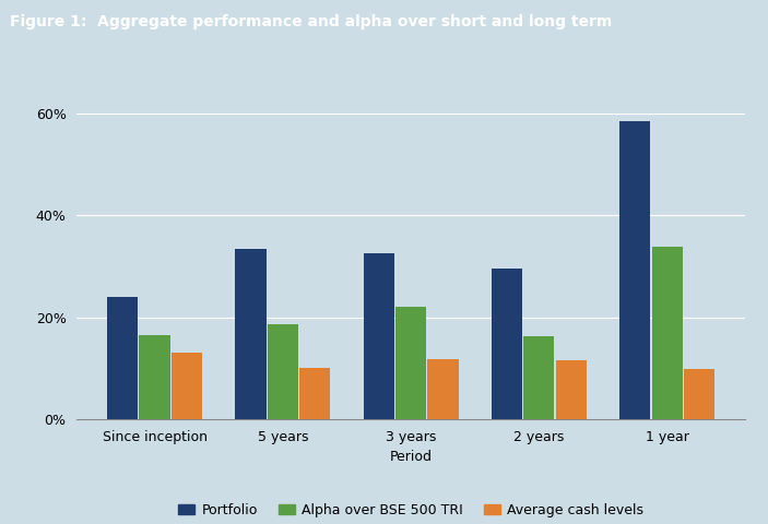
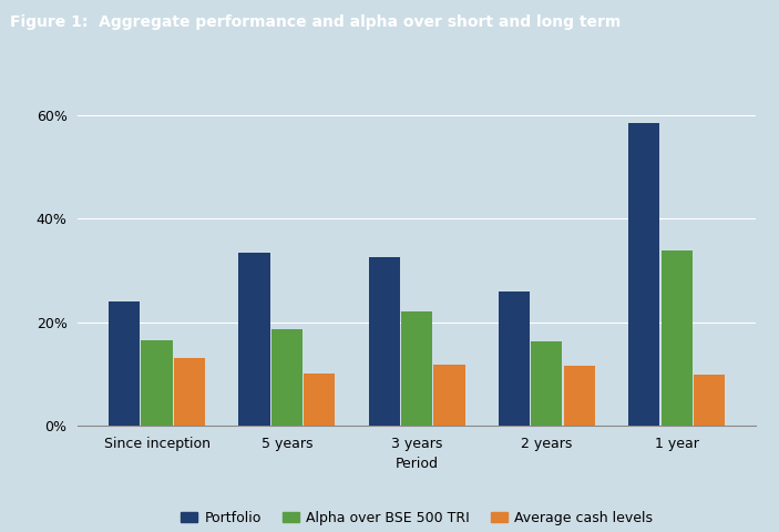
Portfolio/2 years: 29.5% -> 26.0%
